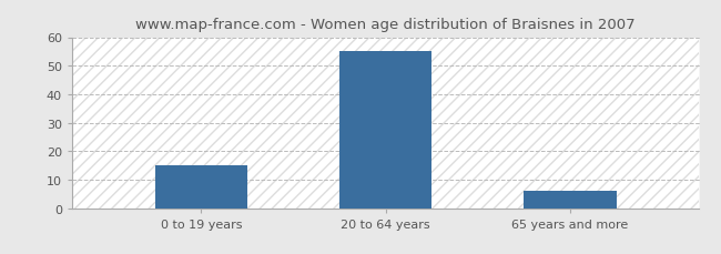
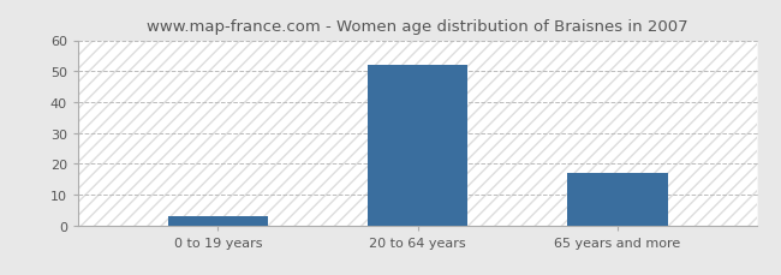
0 to 19 years: 15 -> 3
20 to 64 years: 55 -> 52
65 years and more: 6 -> 17
